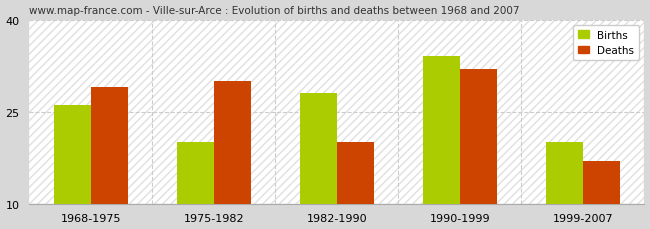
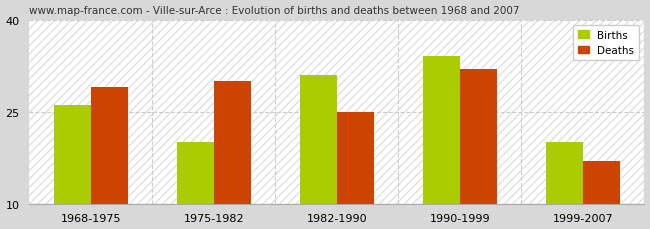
Births/1982-1990: 28 -> 31
Deaths/1982-1990: 20 -> 25
